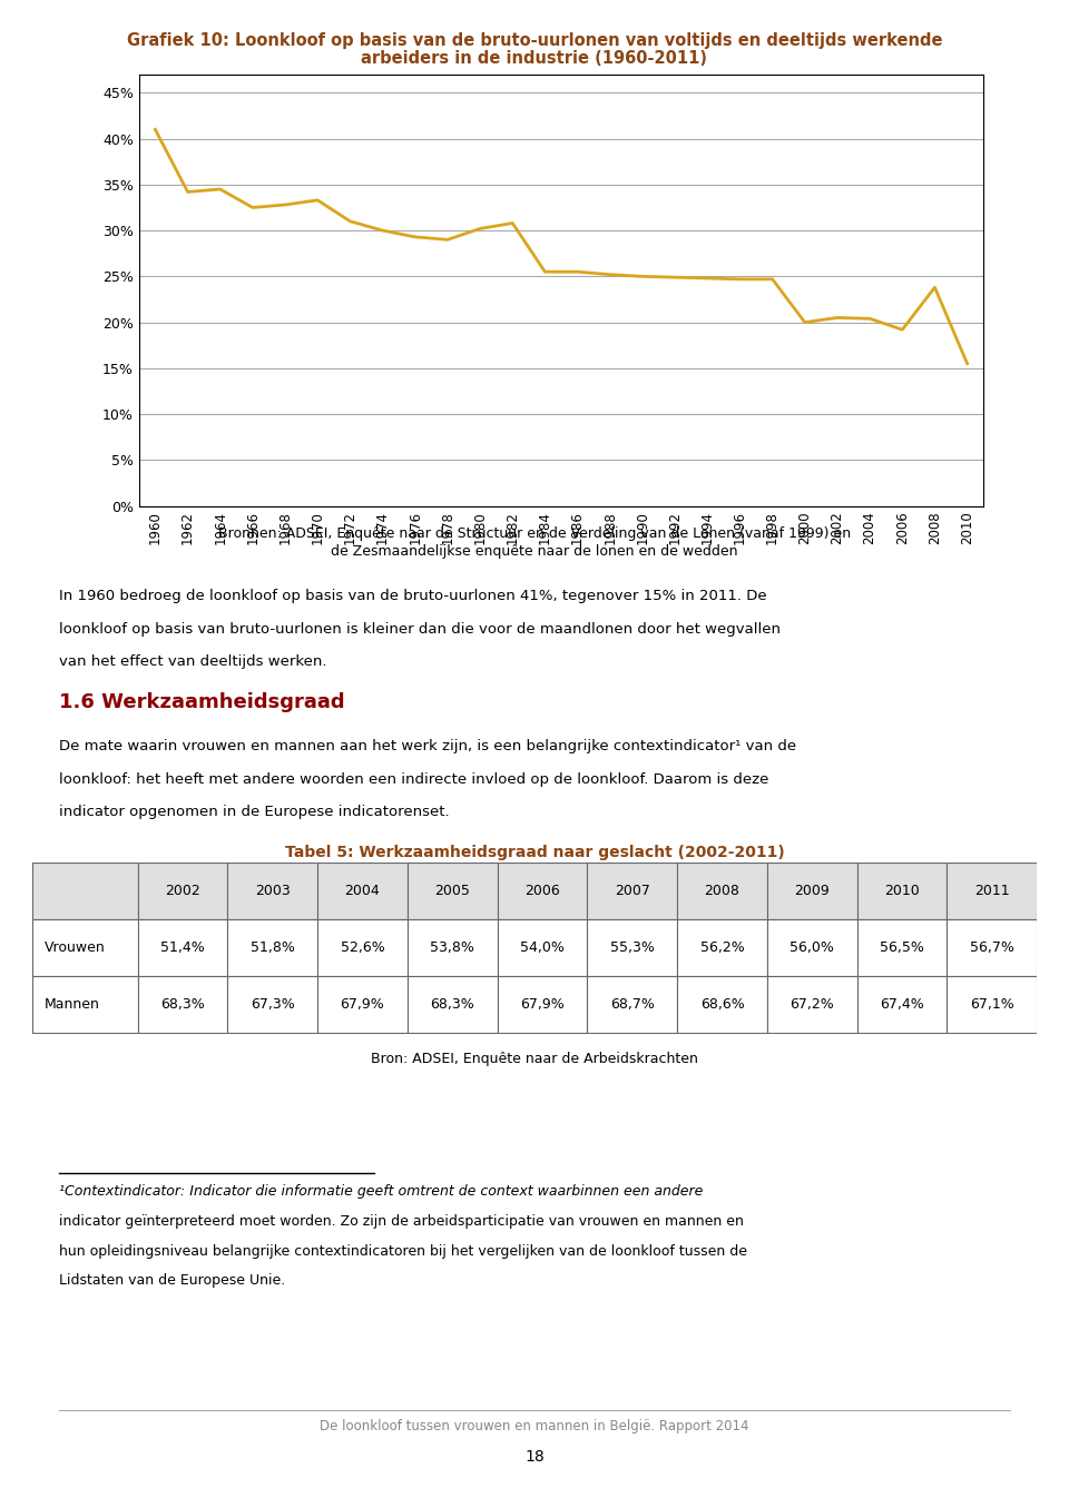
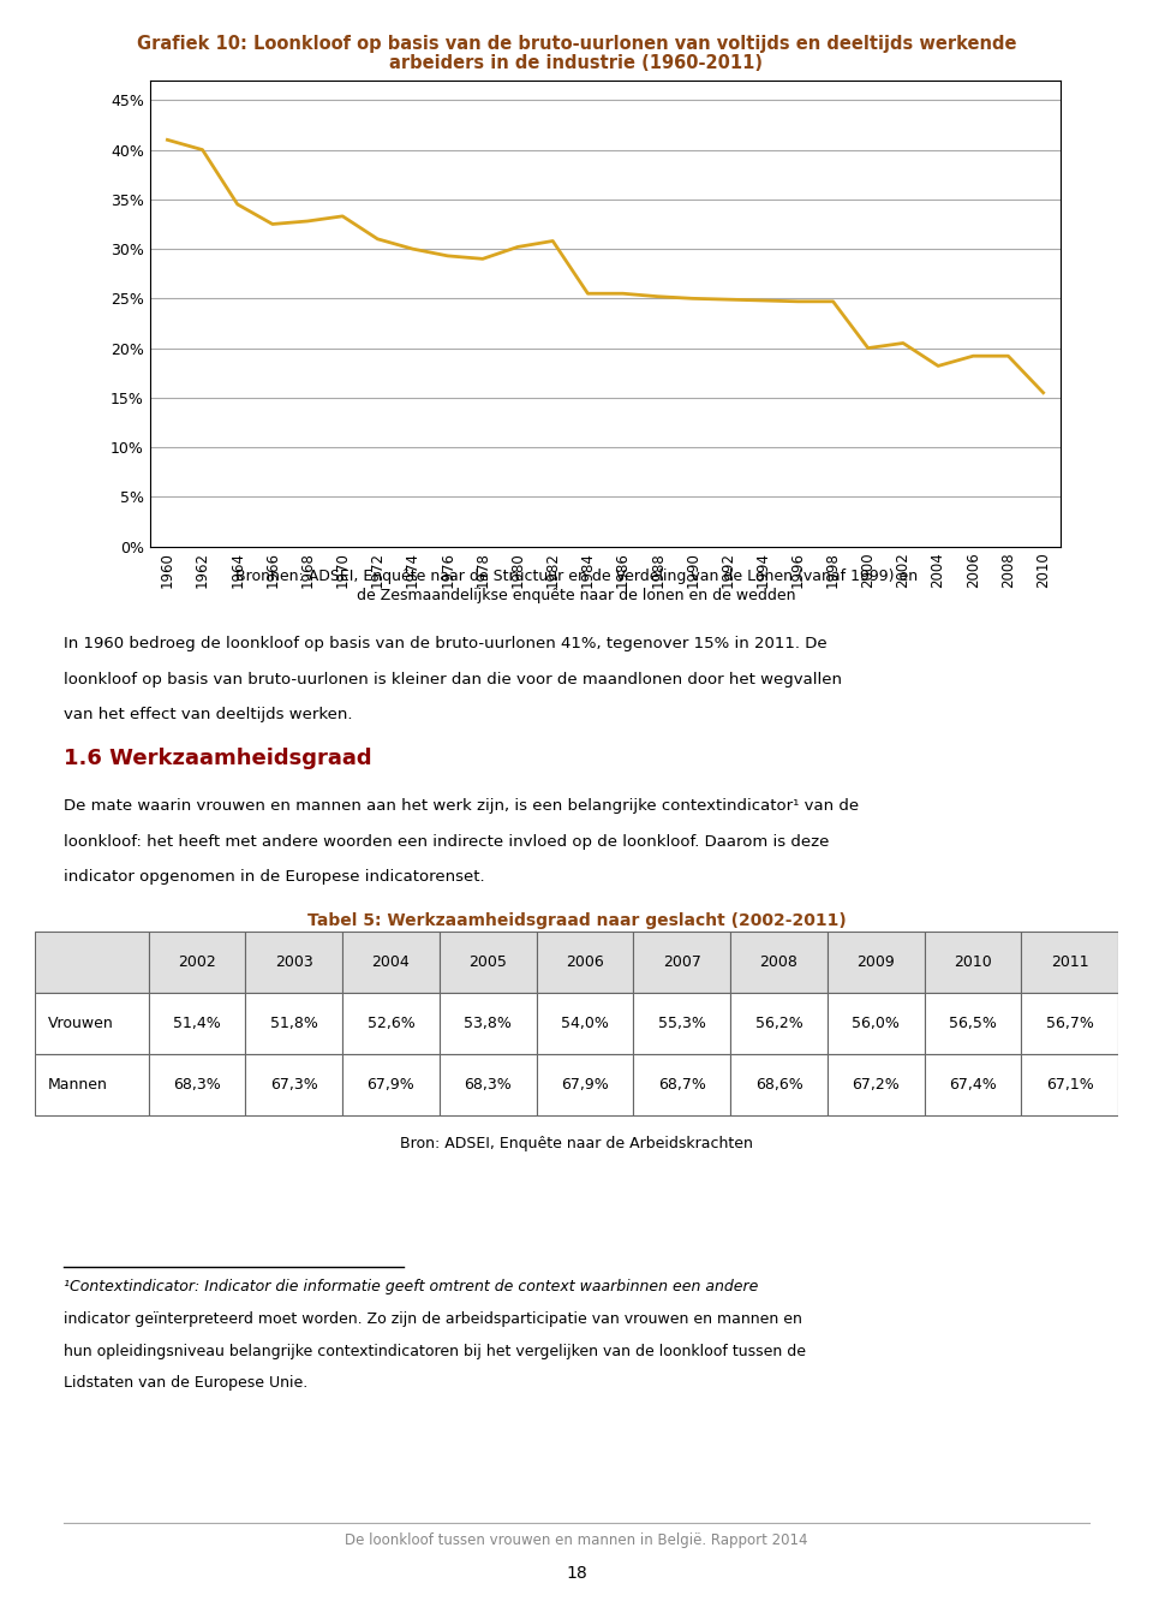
1962: 34.2% -> 40.0%
2004: 20.4% -> 18.2%
2008: 23.8% -> 19.2%
